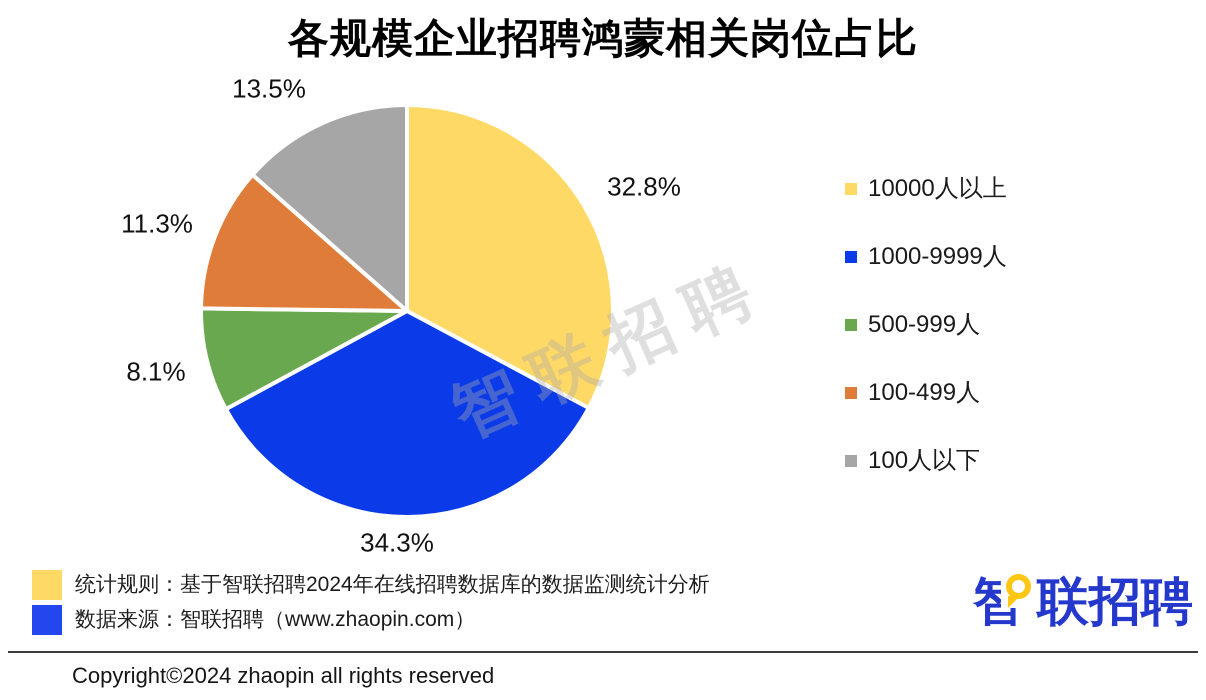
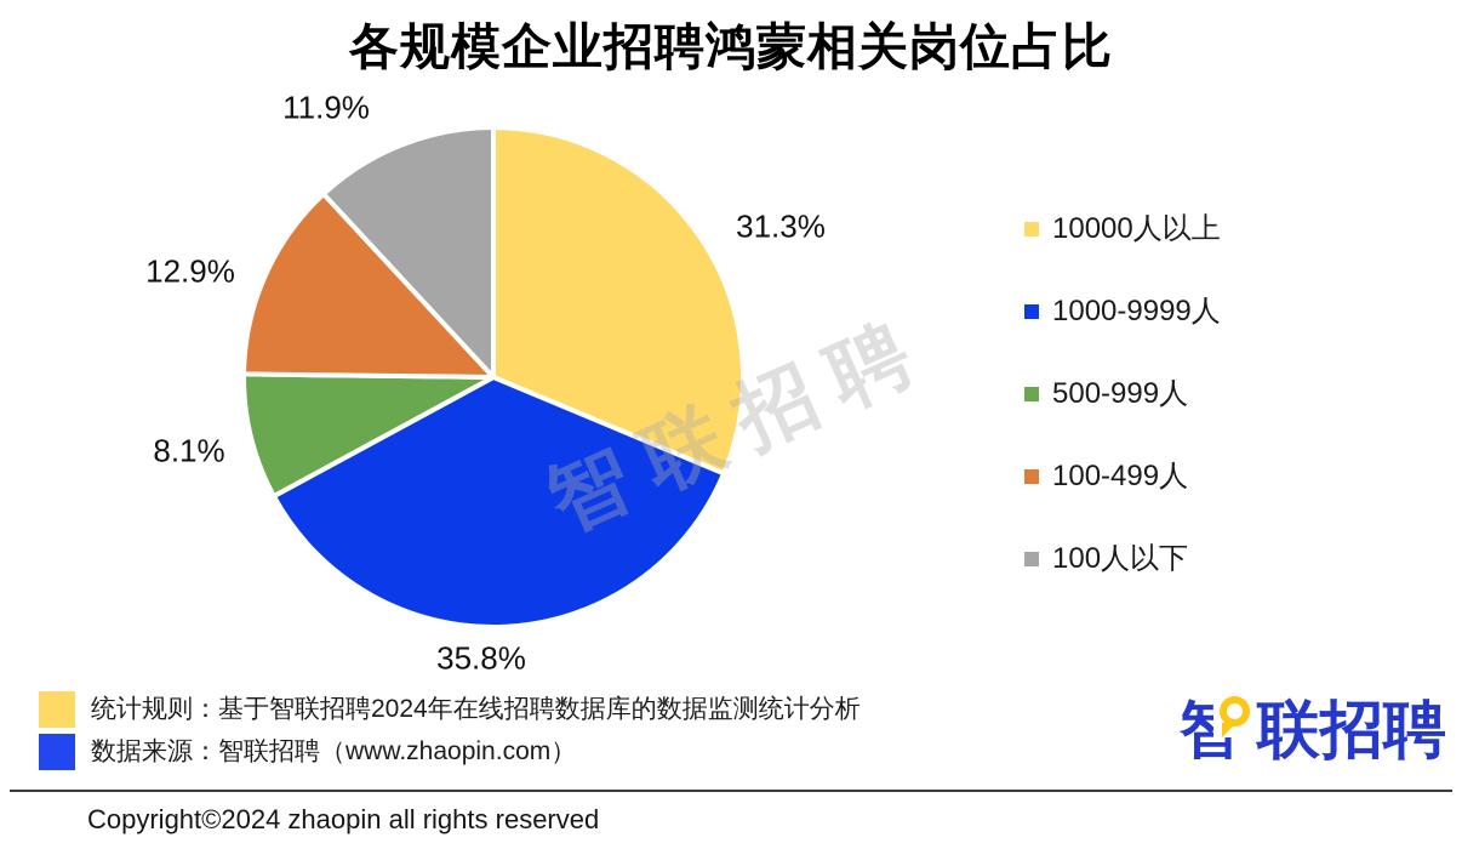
10000人以上: 32.8% -> 31.3%
1000-9999人: 34.3% -> 35.8%
100-499人: 11.3% -> 12.9%
100人以下: 13.5% -> 11.9%
